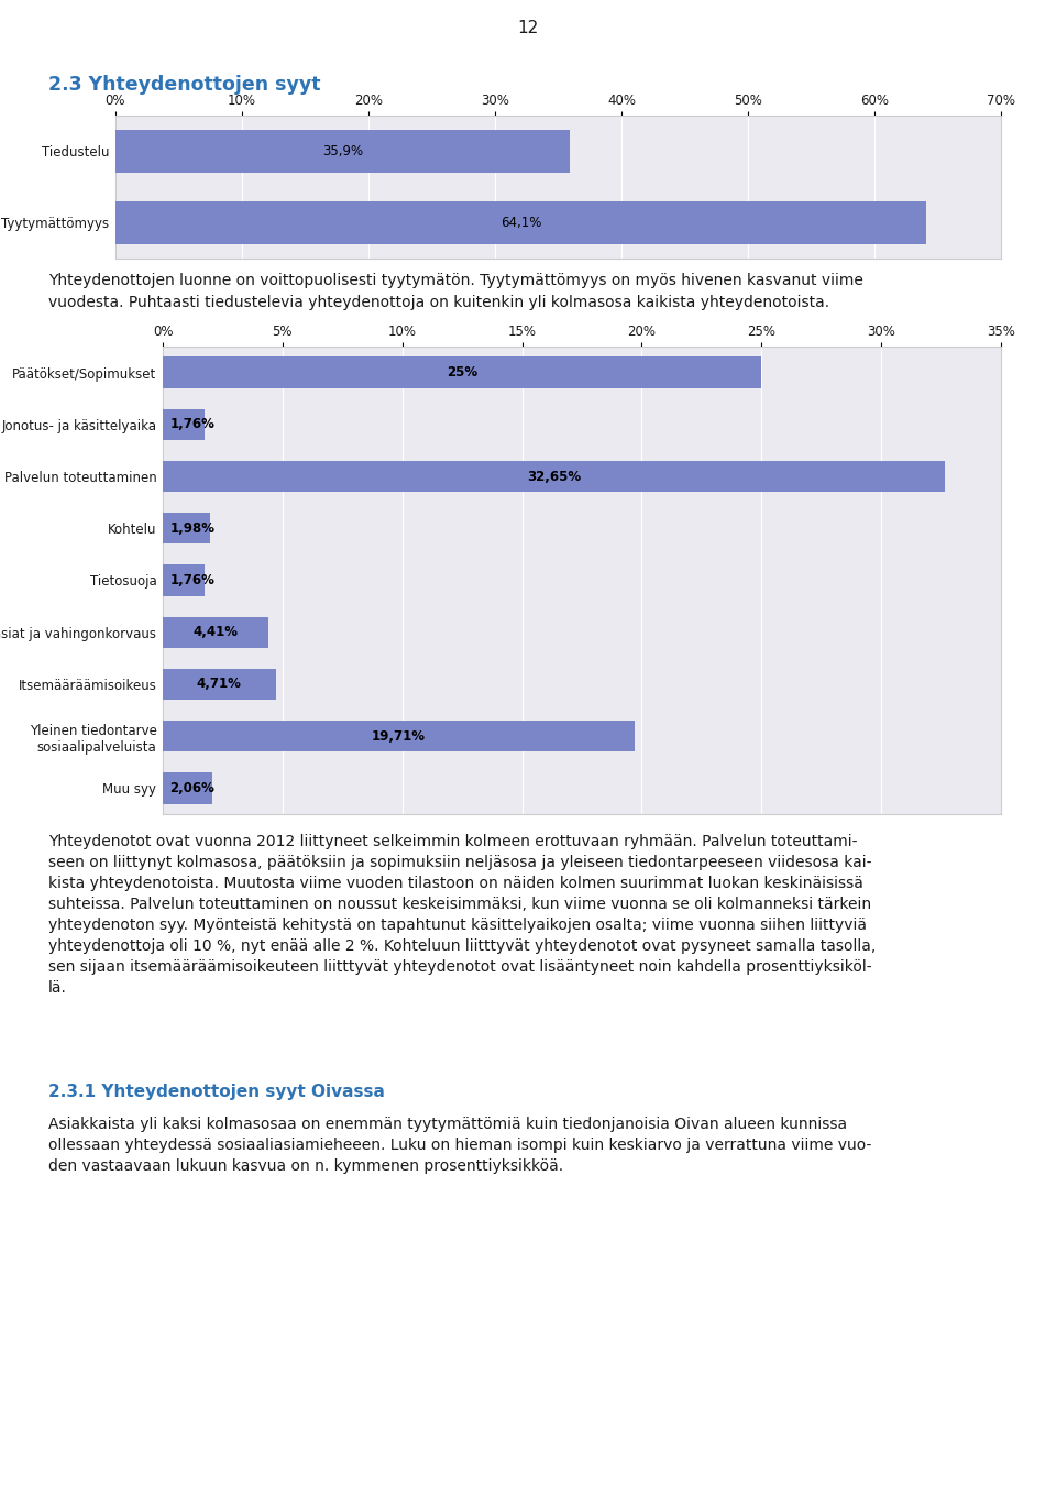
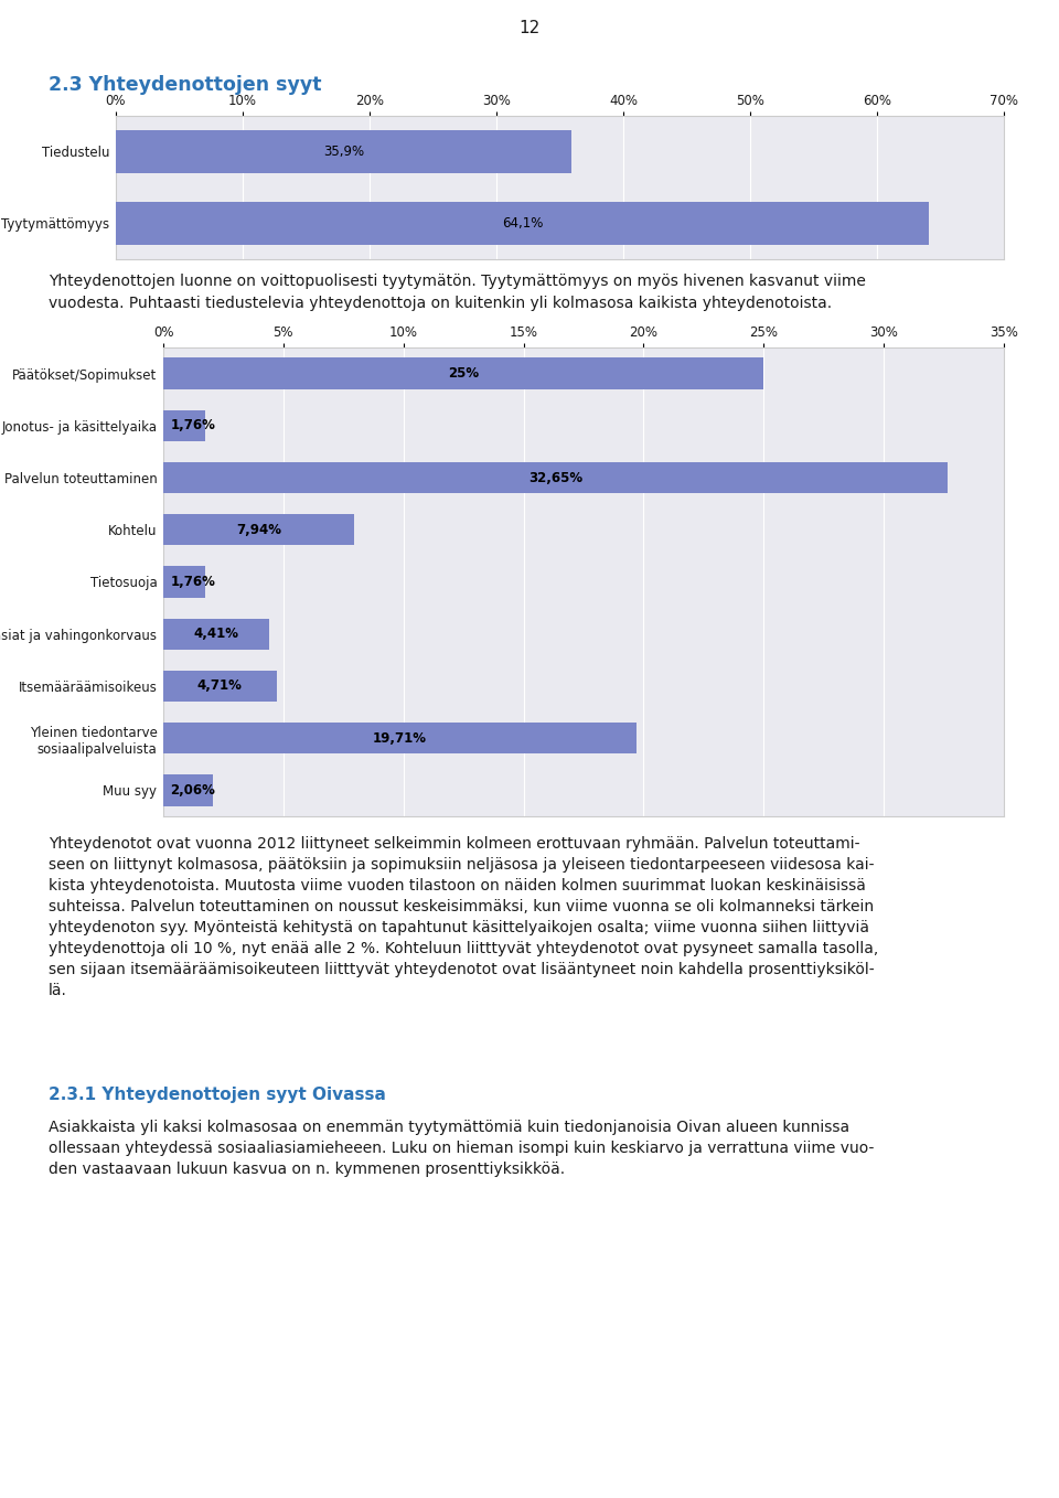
Kohtelu: 1,98% -> 7,94%
